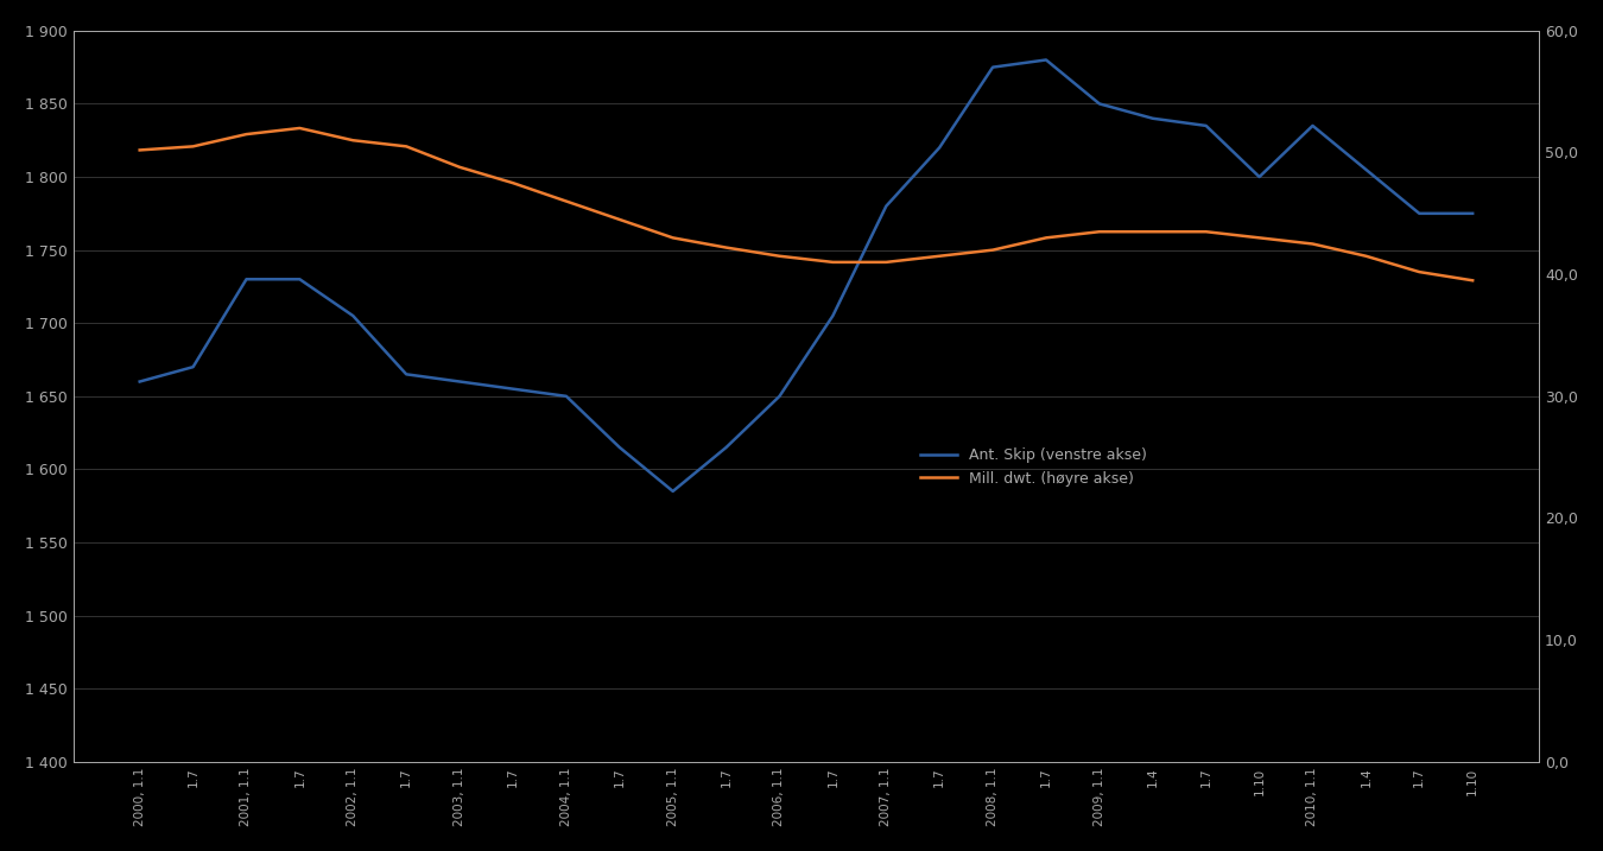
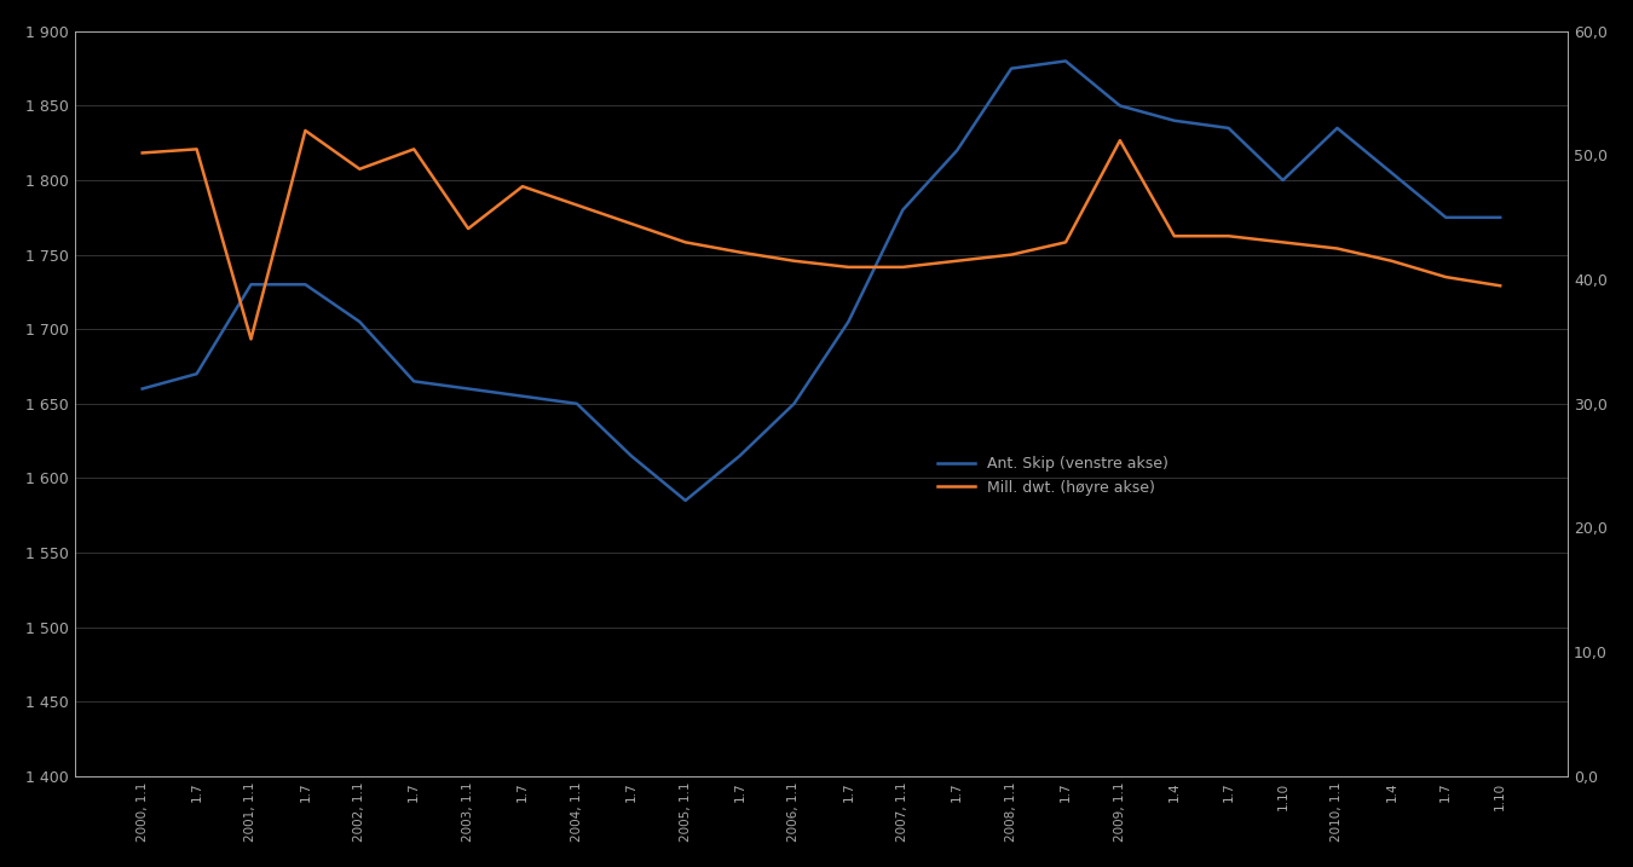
Mill. dwt. (høyre akse)/2001, 1.1: 51,5 -> 35,2
Mill. dwt. (høyre akse)/2002, 1.1: 51,0 -> 48,9
Mill. dwt. (høyre akse)/2003, 1.1: 48,8 -> 44,1
Mill. dwt. (høyre akse)/2009, 1.1: 43,5 -> 51,2
